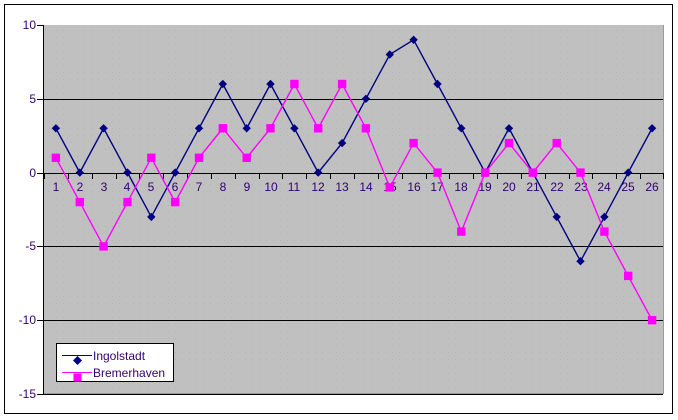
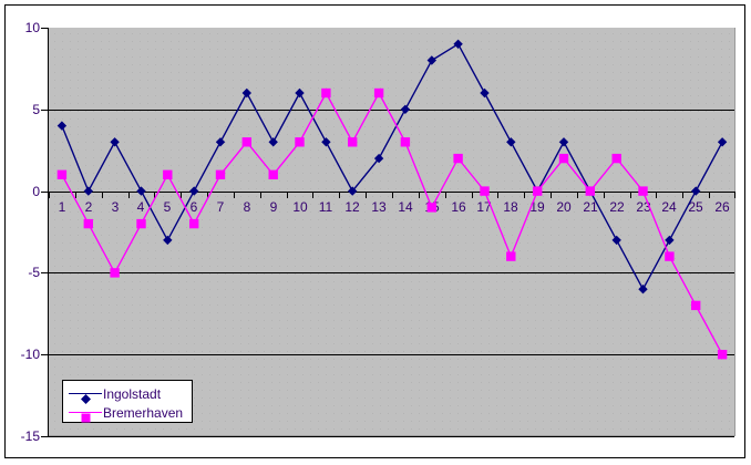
Ingolstadt/1: 3 -> 4
